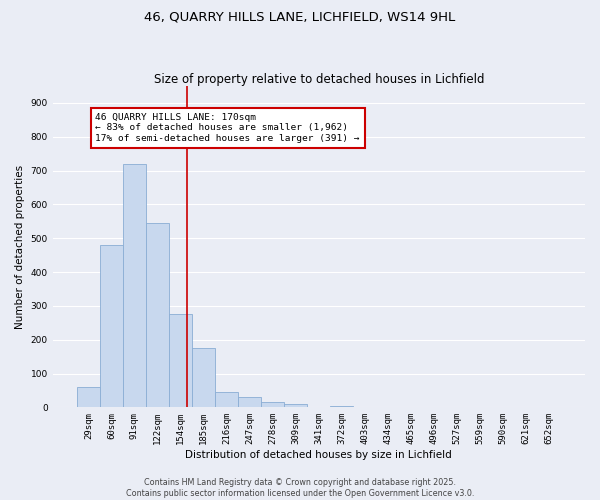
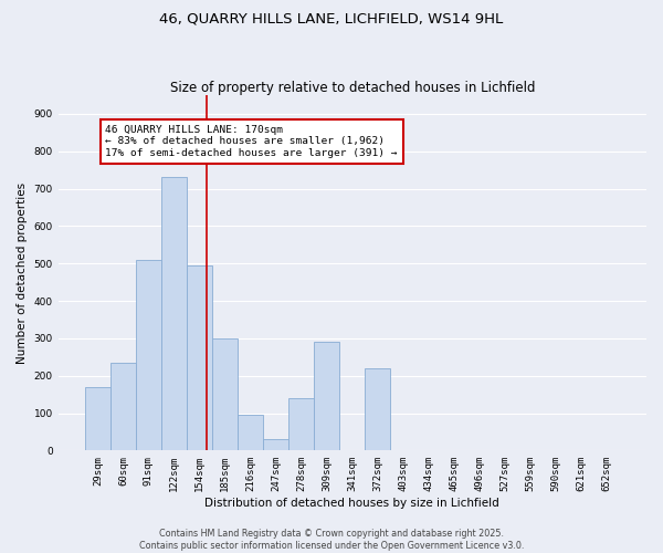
29sqm: 60 -> 170
60sqm: 480 -> 235
91sqm: 720 -> 510
122sqm: 545 -> 730
154sqm: 275 -> 495
185sqm: 175 -> 300
216sqm: 45 -> 95
278sqm: 15 -> 140
309sqm: 10 -> 290
372sqm: 5 -> 220
